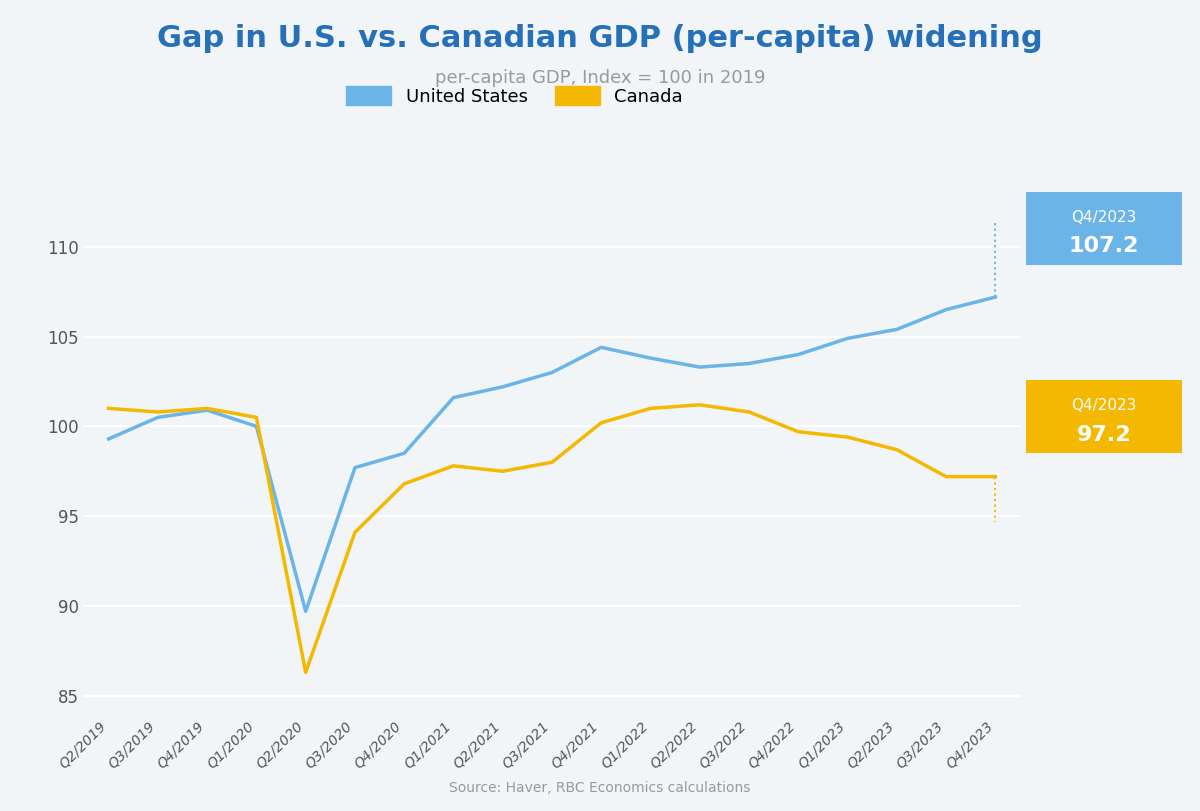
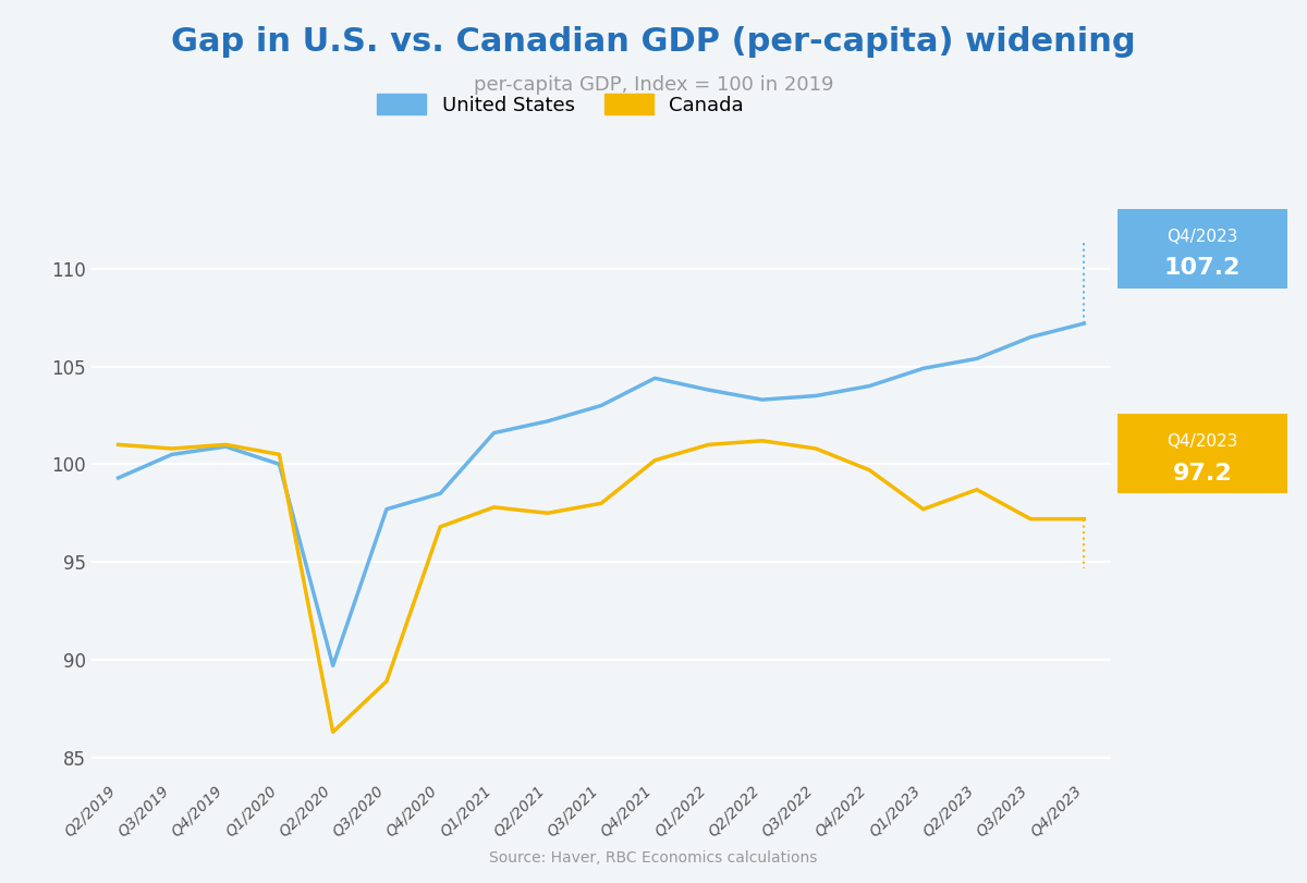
Canada/Q3/2020: 94.1 -> 88.9
Canada/Q1/2023: 99.4 -> 97.7
